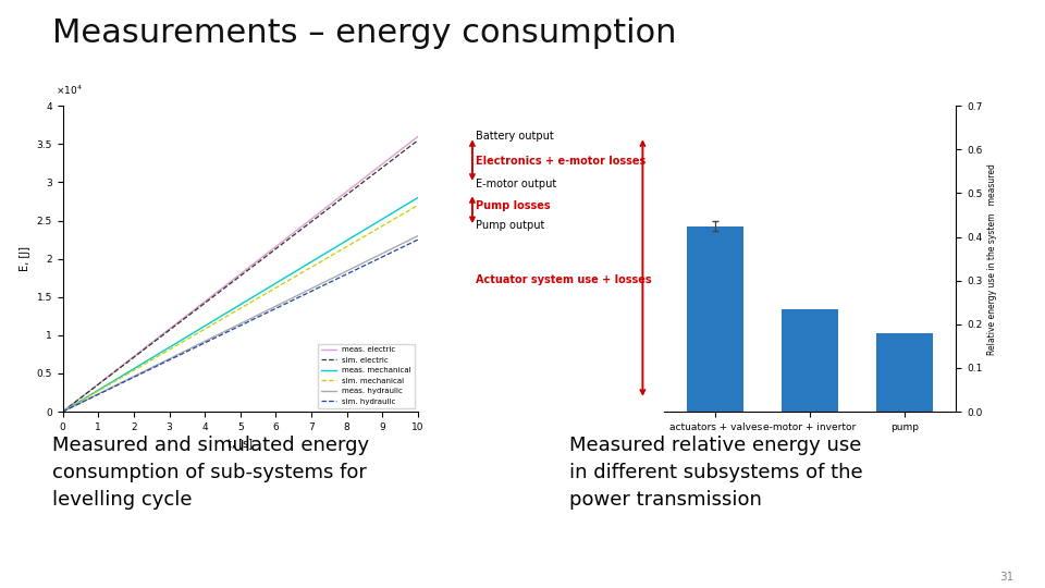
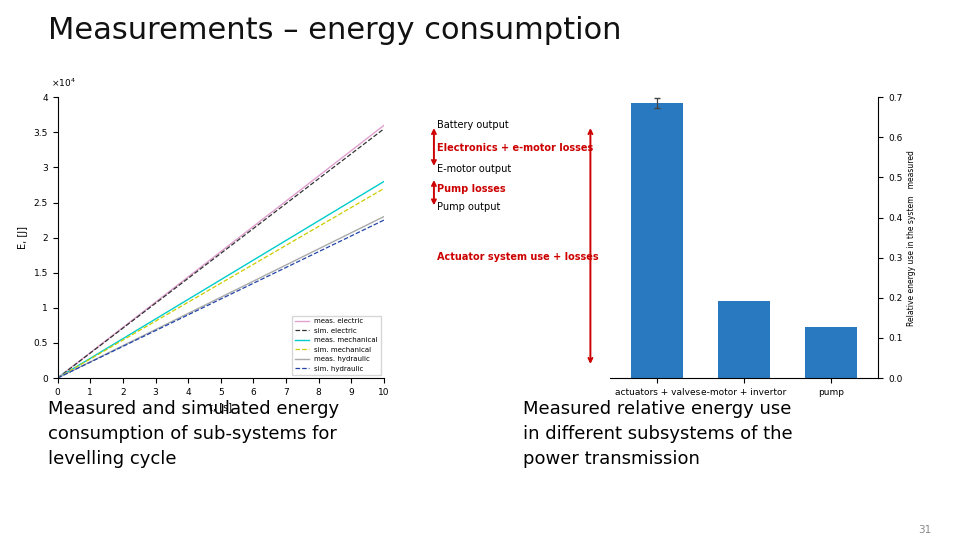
actuators + valves: 0.425 -> 0.685
e-motor + invertor: 0.235 -> 0.192
pump: 0.180 -> 0.128
